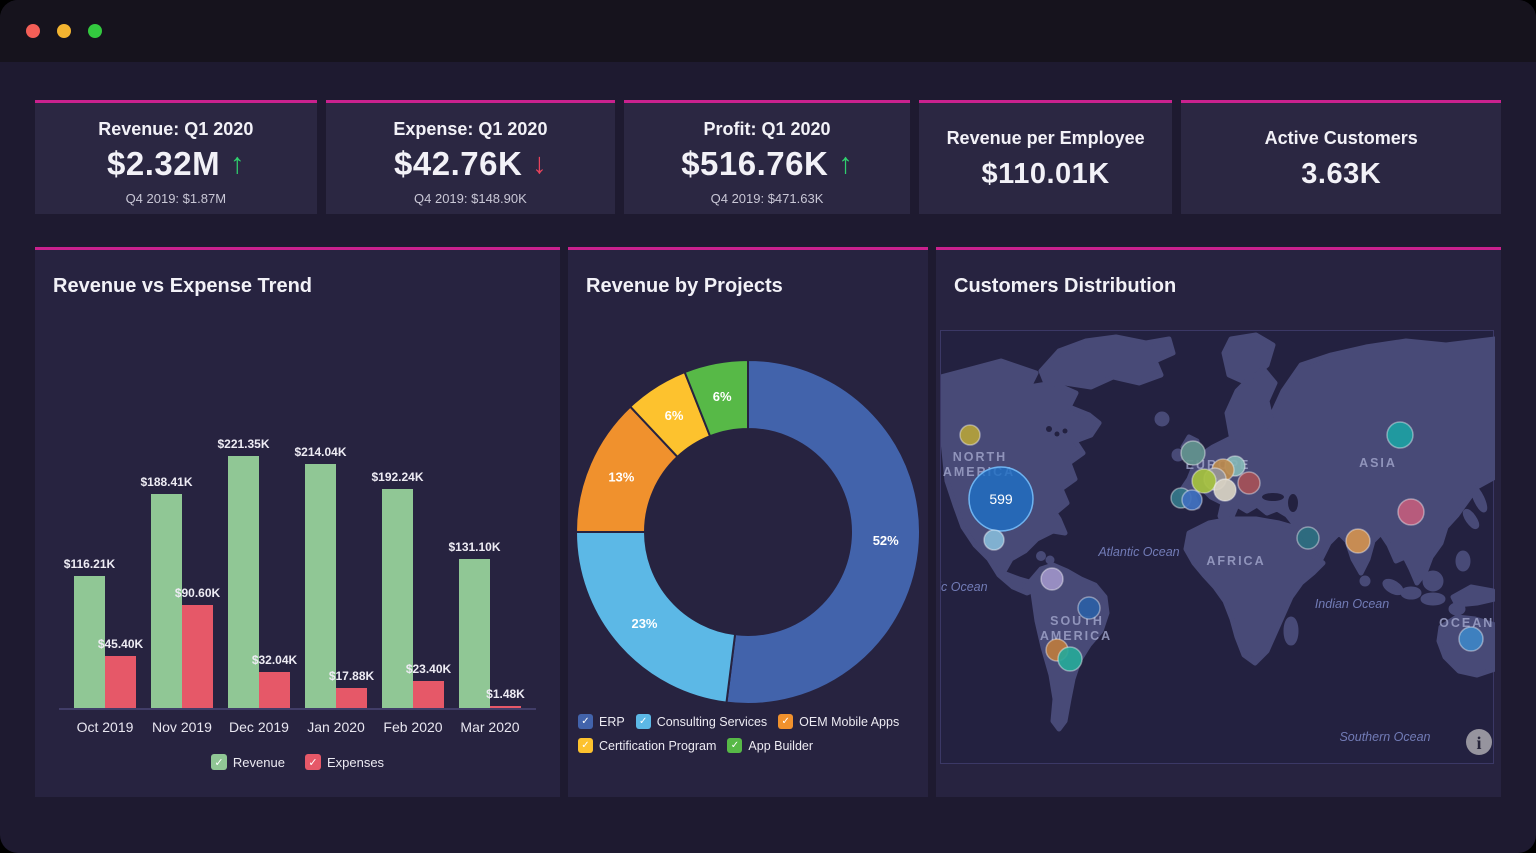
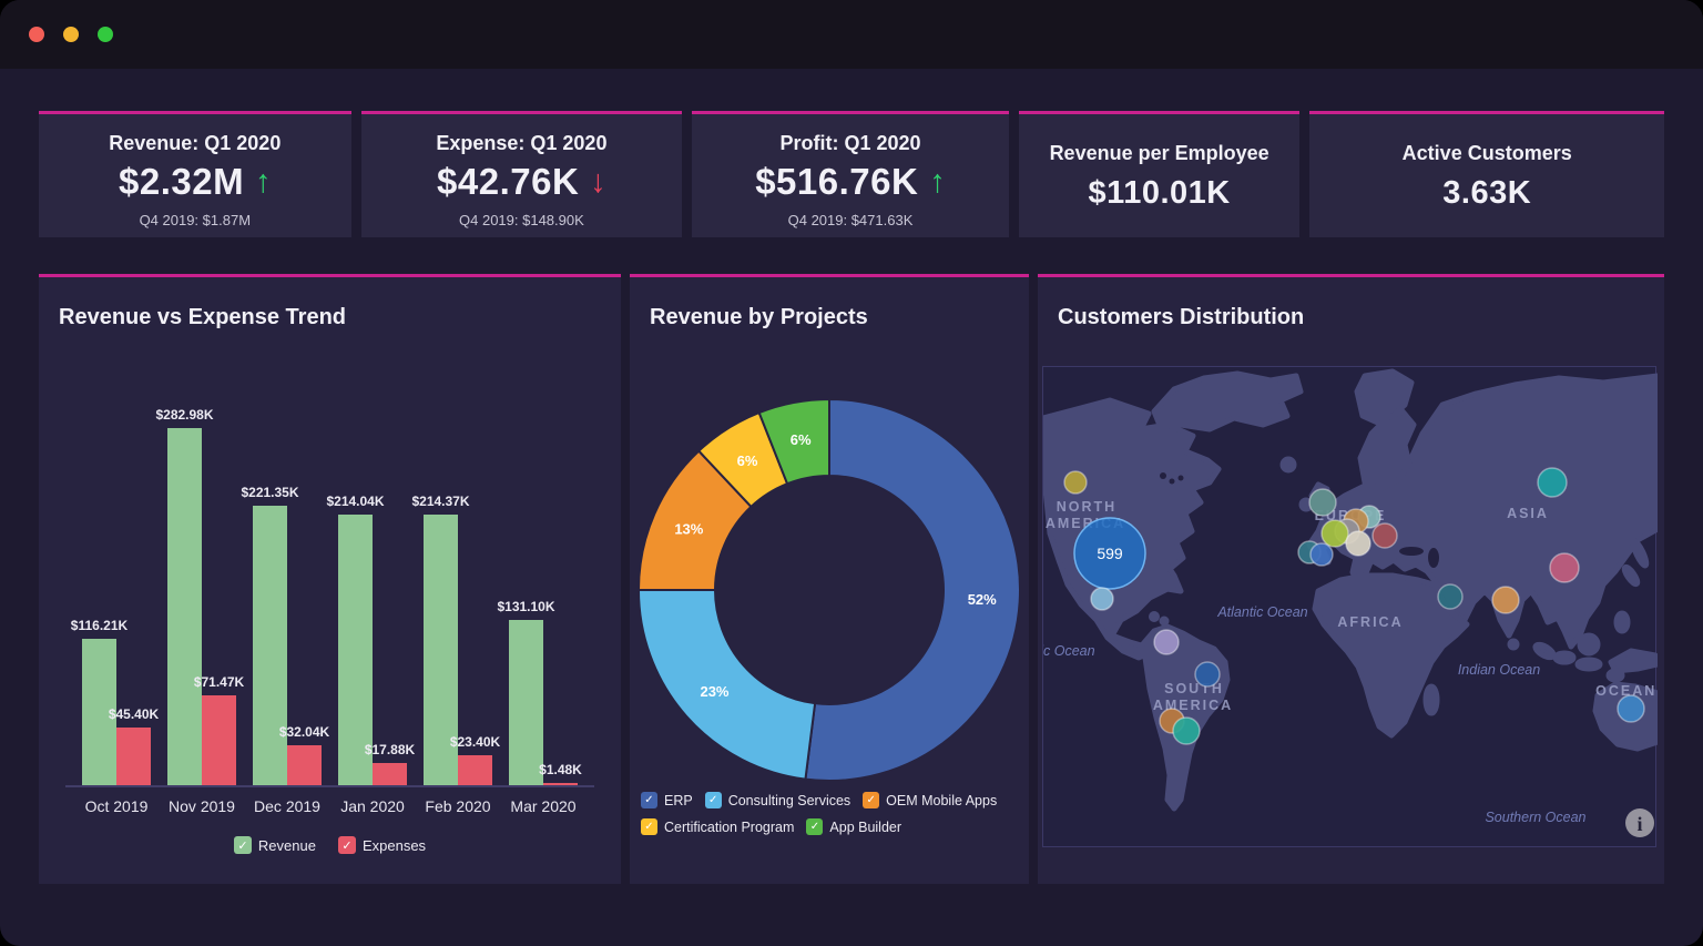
Revenue vs Expense Trend/Revenue/Nov 2019: $188.41K -> $282.98K
Revenue vs Expense Trend/Expenses/Nov 2019: $90.60K -> $71.47K
Revenue vs Expense Trend/Revenue/Feb 2020: $192.24K -> $214.37K
